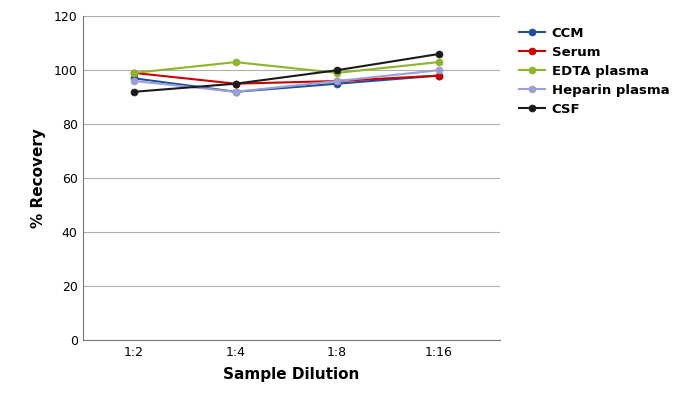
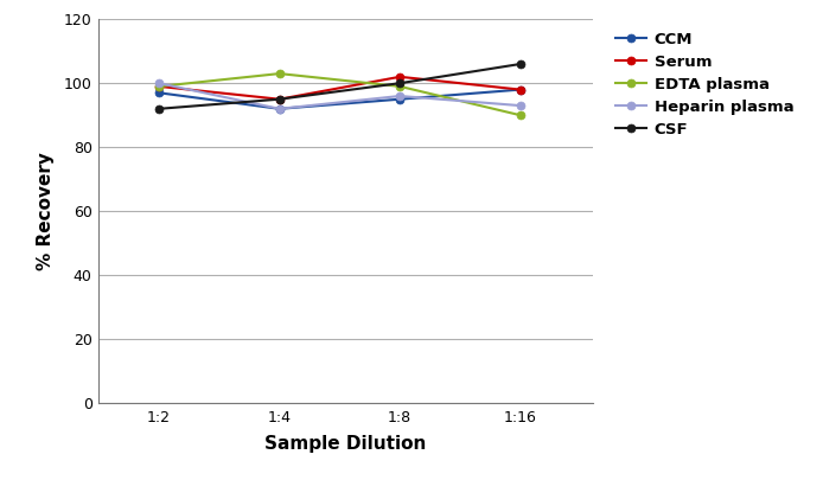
Heparin plasma/1:2: 96 -> 100
Serum/1:8: 96 -> 102
EDTA plasma/1:16: 103 -> 90
Heparin plasma/1:16: 100 -> 93
